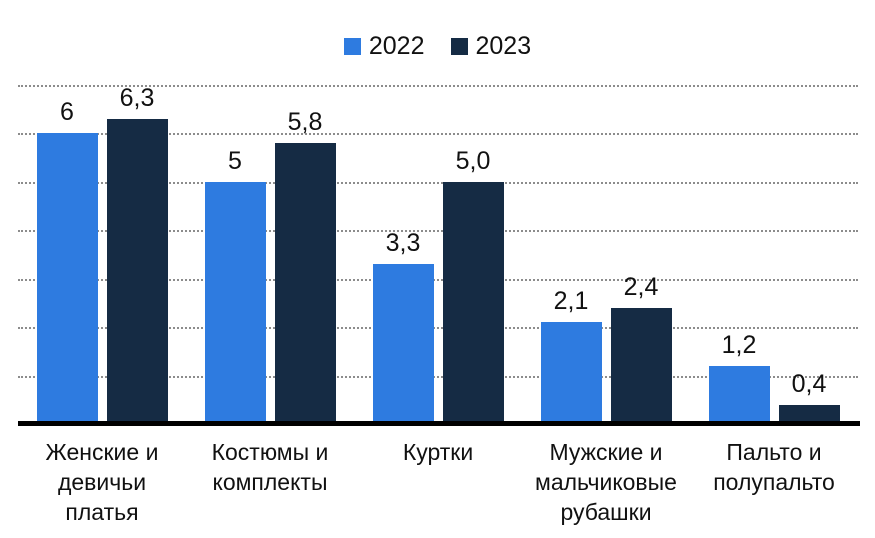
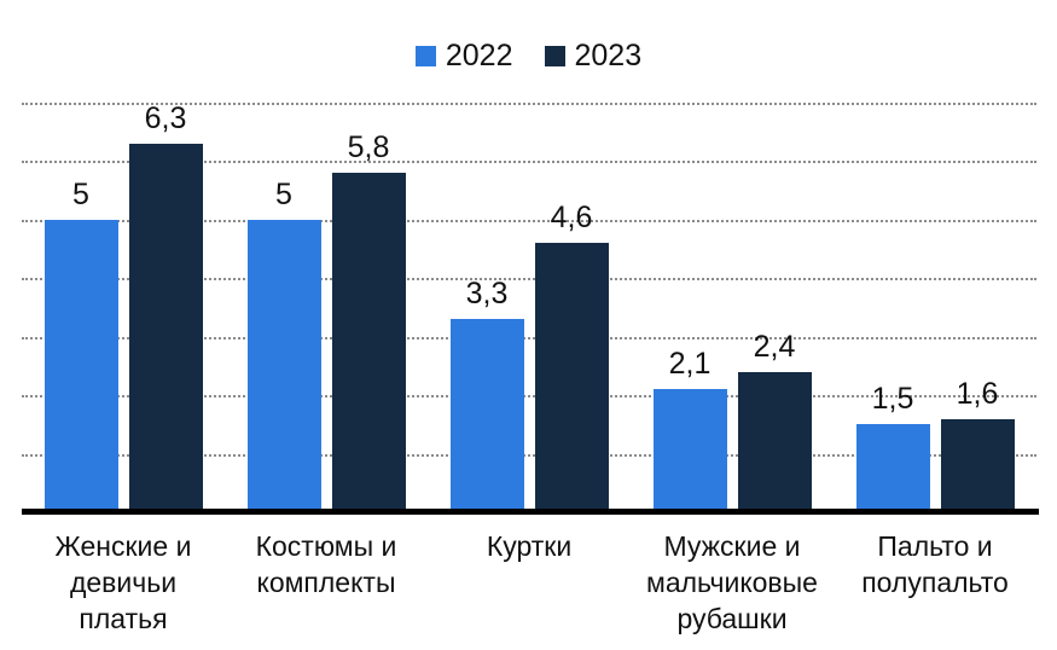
2022/Женские и девичьи платья: 6 -> 5
2023/Куртки: 5,0 -> 4,6
2022/Пальто и полупальто: 1,2 -> 1,5
2023/Пальто и полупальто: 0,4 -> 1,6
